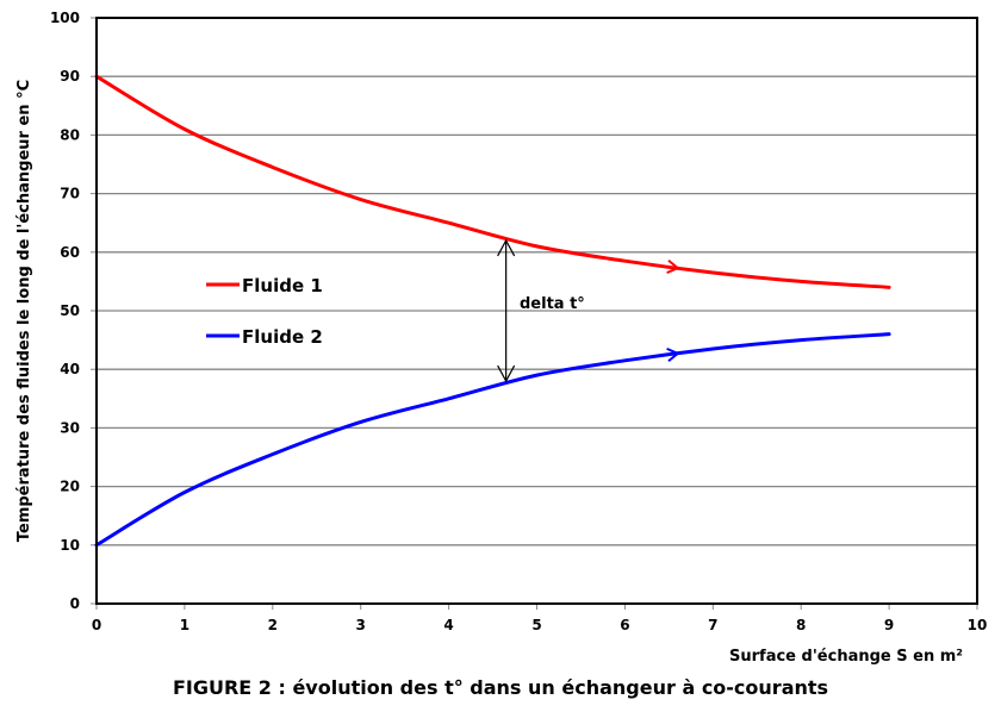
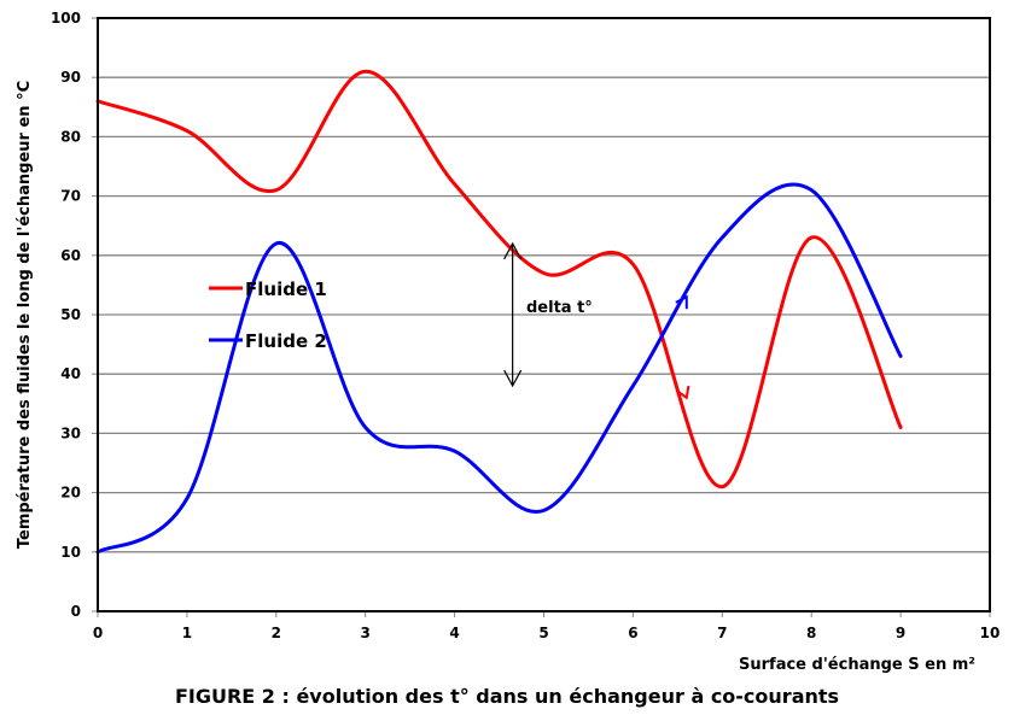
Fluide 1/0: 90 -> 86
Fluide 1/2: 74 -> 71
Fluide 2/2: 26 -> 62
Fluide 1/3: 69 -> 91
Fluide 1/4: 65 -> 72
Fluide 2/4: 35 -> 27
Fluide 1/5: 61 -> 57
Fluide 2/5: 39 -> 17
Fluide 2/6: 42 -> 38
Fluide 1/7: 56 -> 21
Fluide 2/7: 44 -> 63
Fluide 1/8: 55 -> 63
Fluide 2/8: 45 -> 71
Fluide 1/9: 54 -> 31
Fluide 2/9: 46 -> 43
